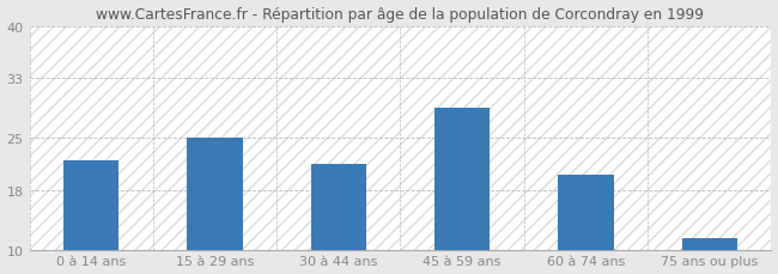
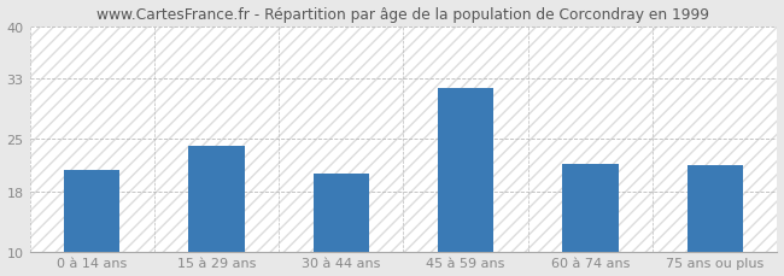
0 à 14 ans: 22.0 -> 20.8
15 à 29 ans: 25.0 -> 24.0
30 à 44 ans: 21.5 -> 20.4
45 à 59 ans: 29.0 -> 31.8
60 à 74 ans: 20.0 -> 21.6
75 ans ou plus: 11.5 -> 21.4
